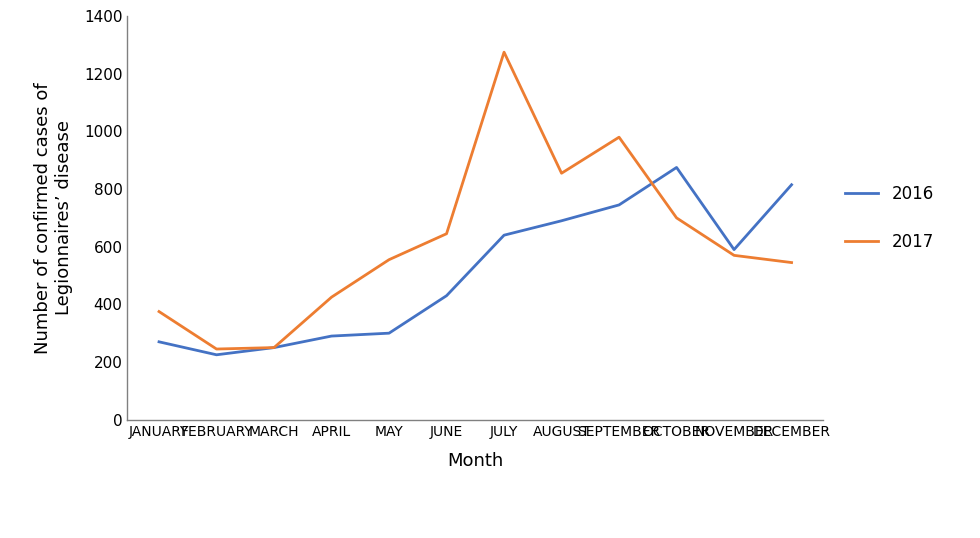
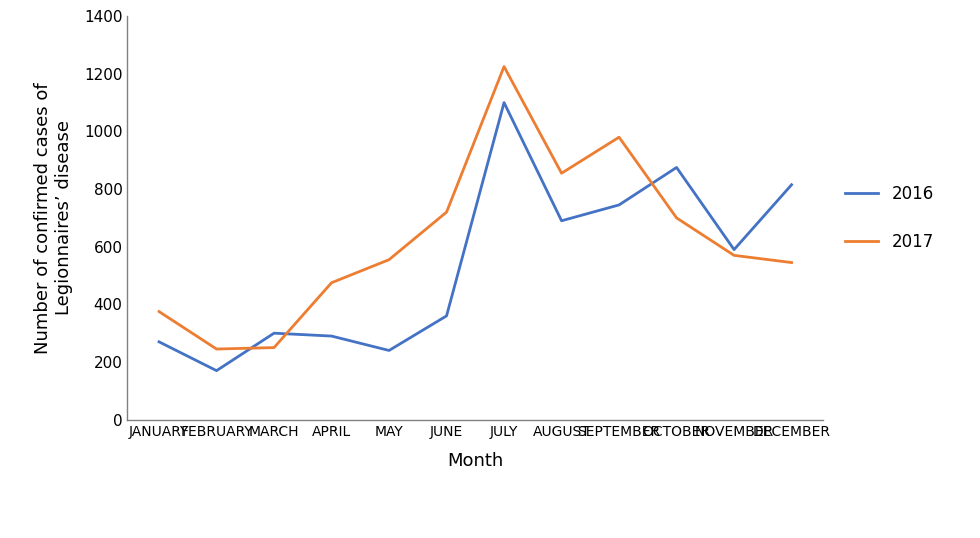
2016/FEBRUARY: 225 -> 170
2016/MARCH: 250 -> 300
2017/APRIL: 425 -> 475
2016/MAY: 300 -> 240
2016/JUNE: 430 -> 360
2017/JUNE: 645 -> 720
2016/JULY: 640 -> 1100
2017/JULY: 1275 -> 1225
